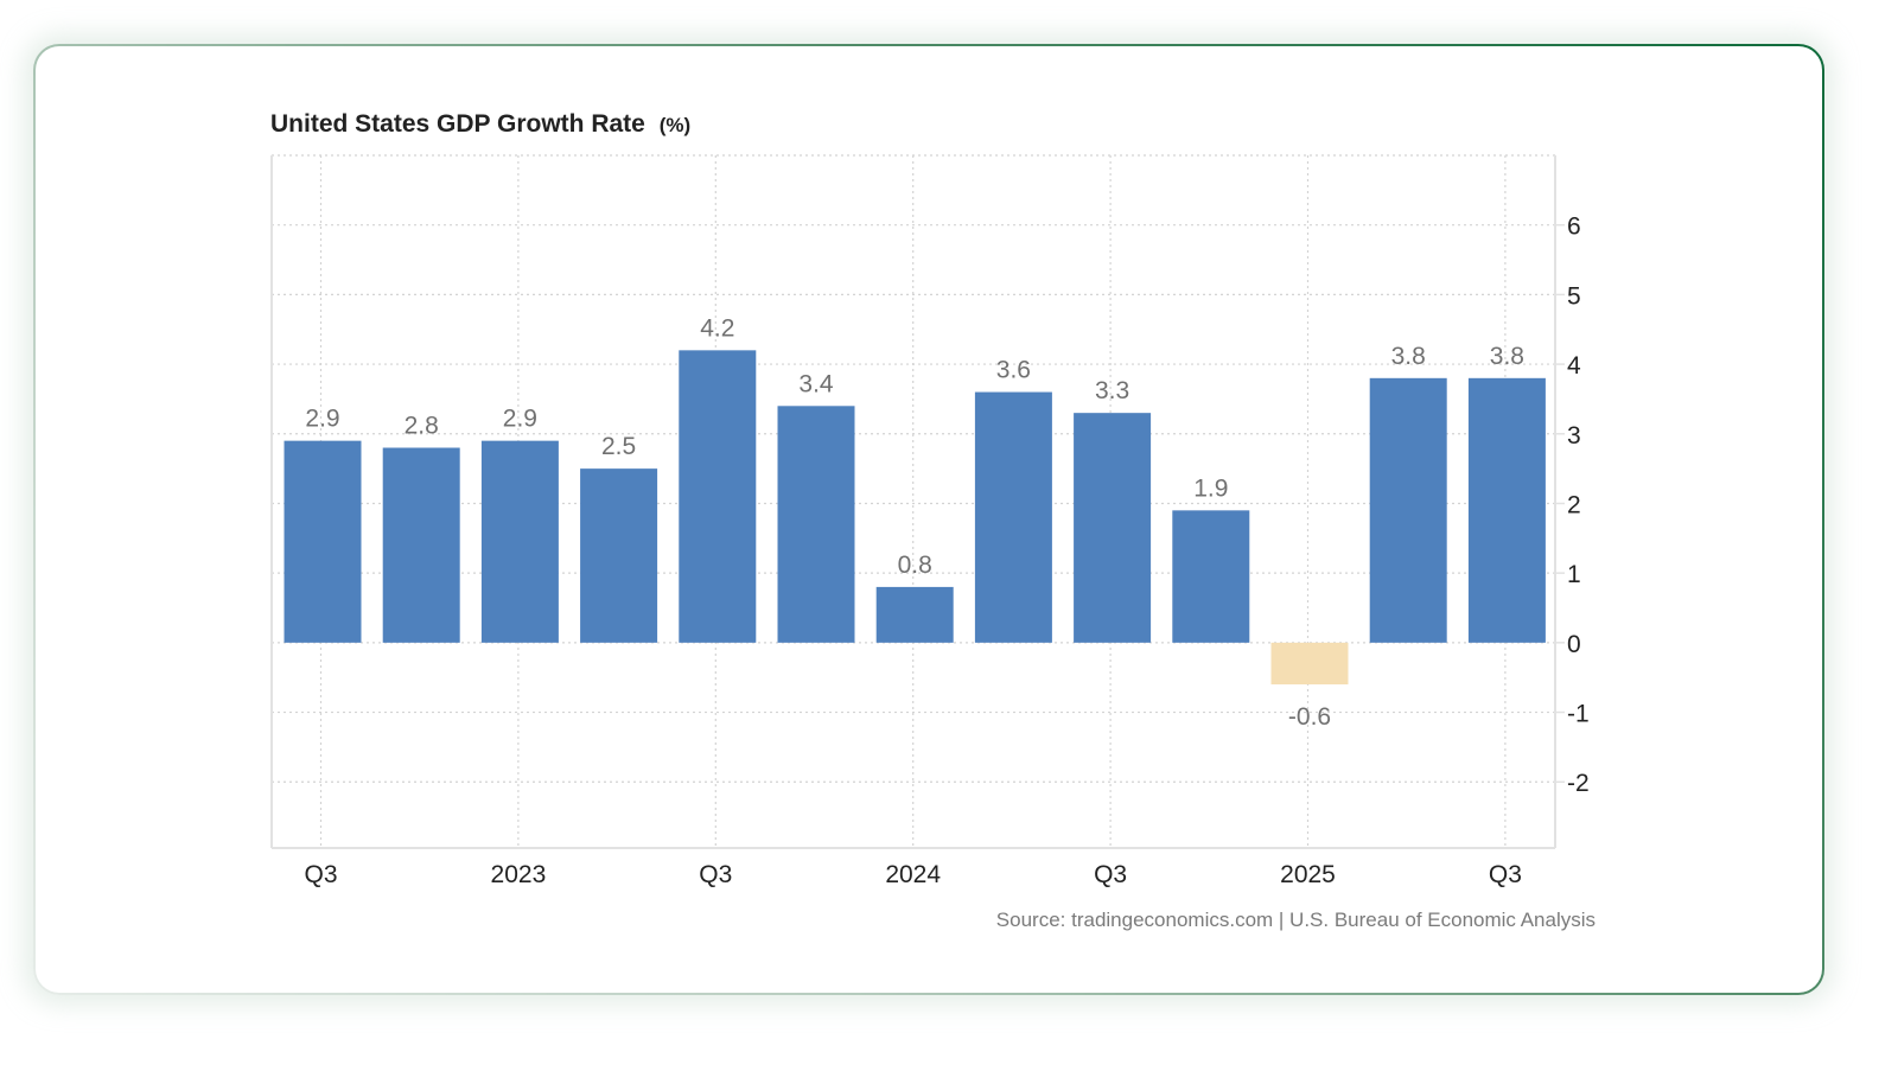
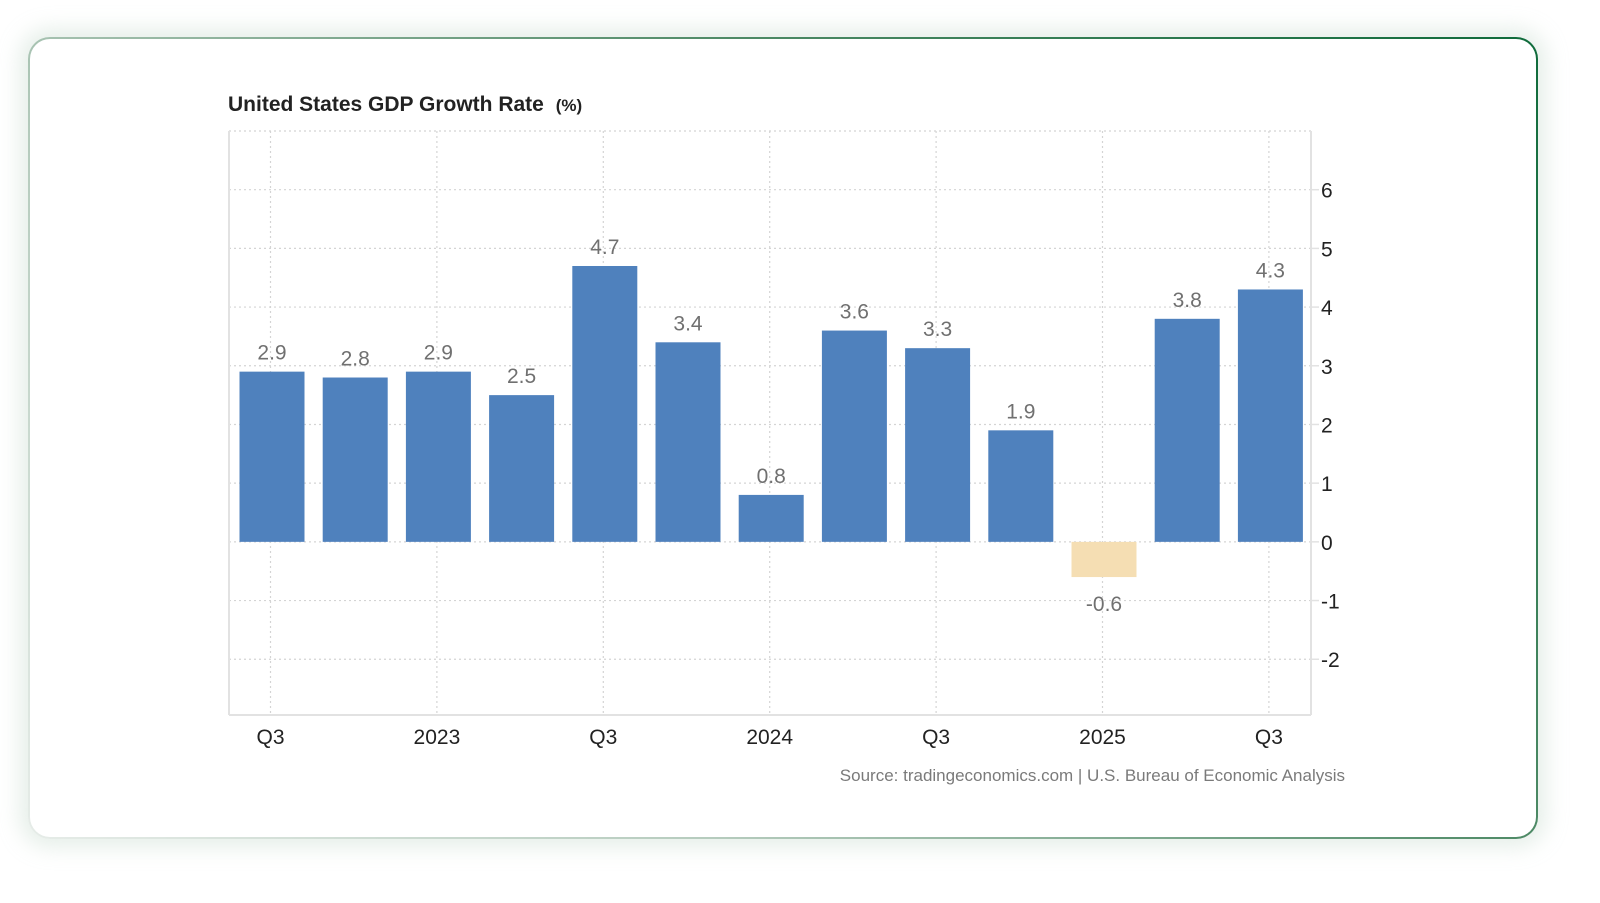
2023 Q3: 4.2 -> 4.7
2025 Q3: 3.8 -> 4.3
